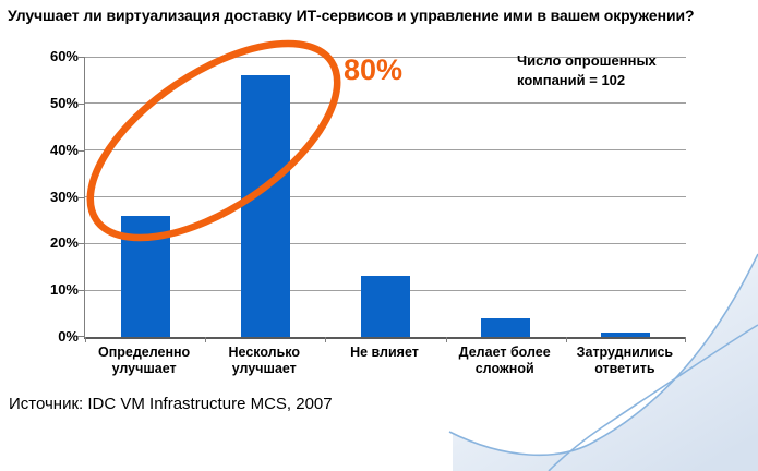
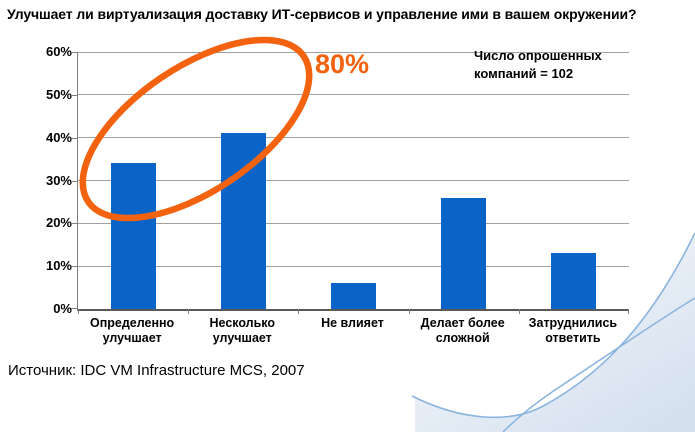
Определенно улучшает: 26% -> 34%
Несколько улучшает: 56% -> 41%
Не влияет: 13% -> 6%
Делает более сложной: 4% -> 26%
Затруднились ответить: 1% -> 13%
